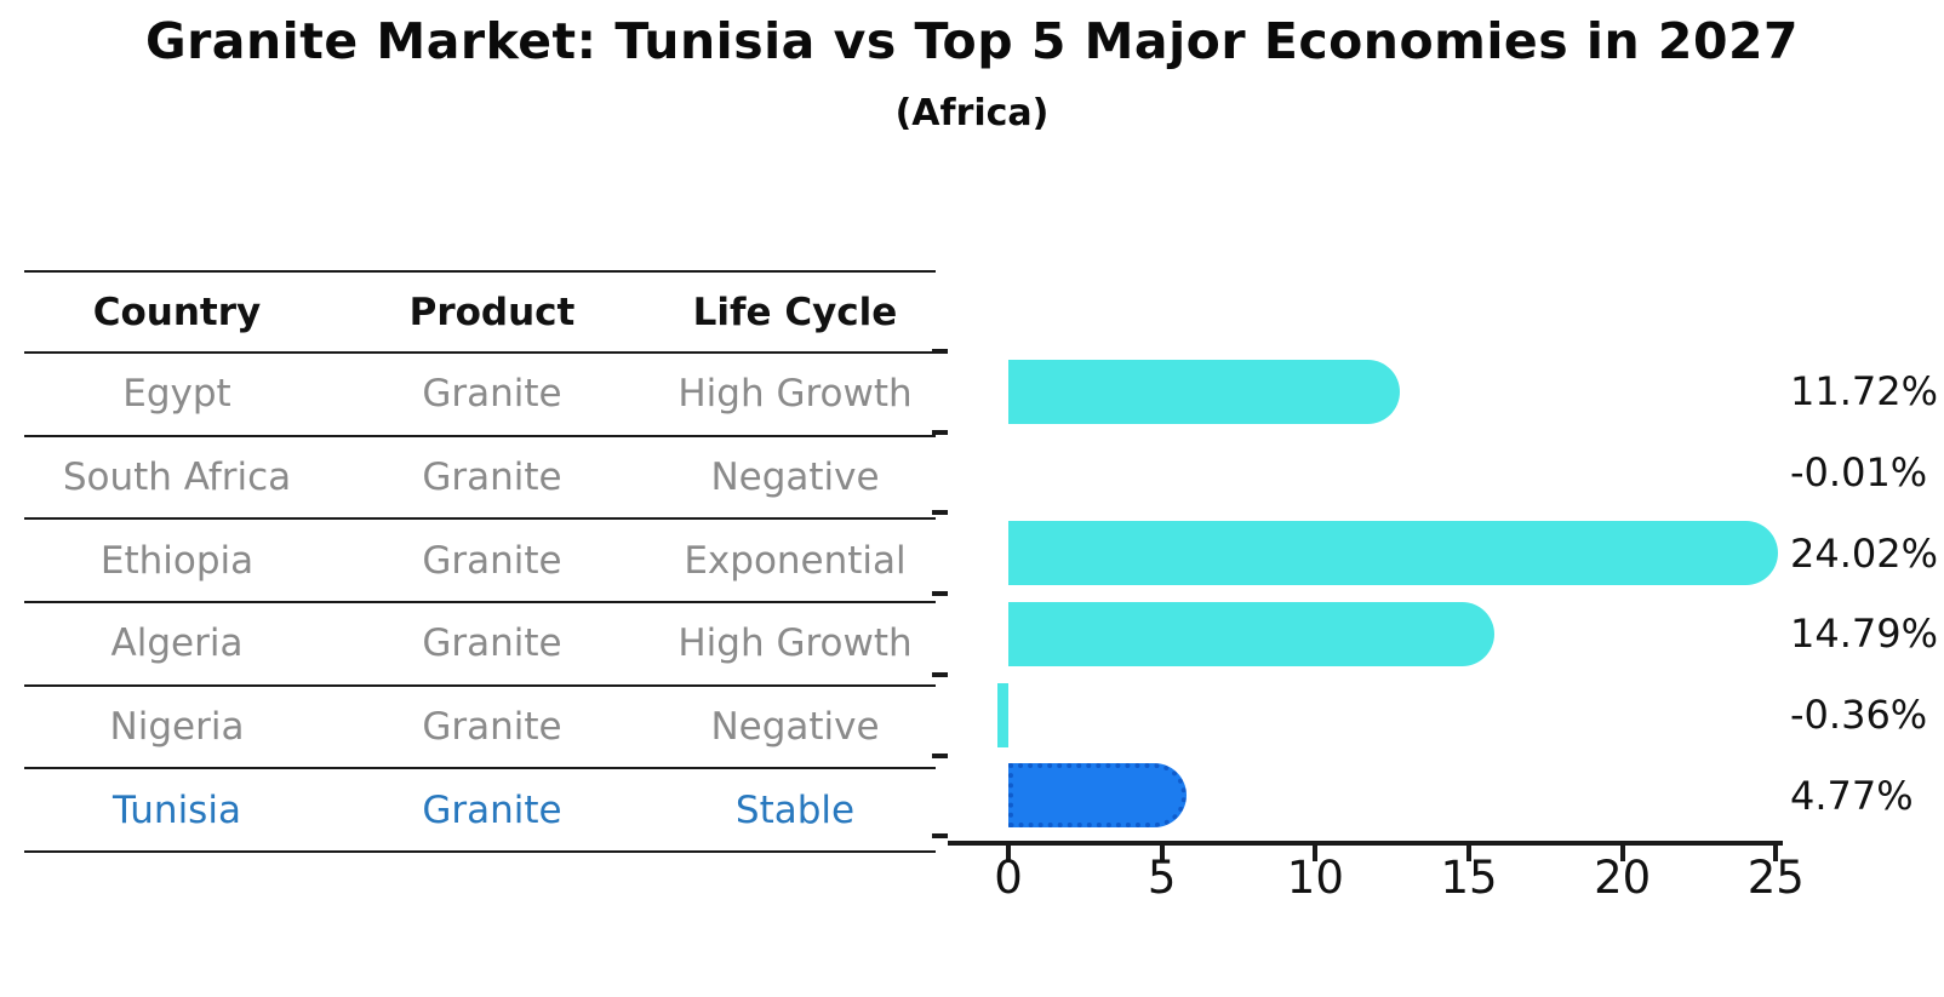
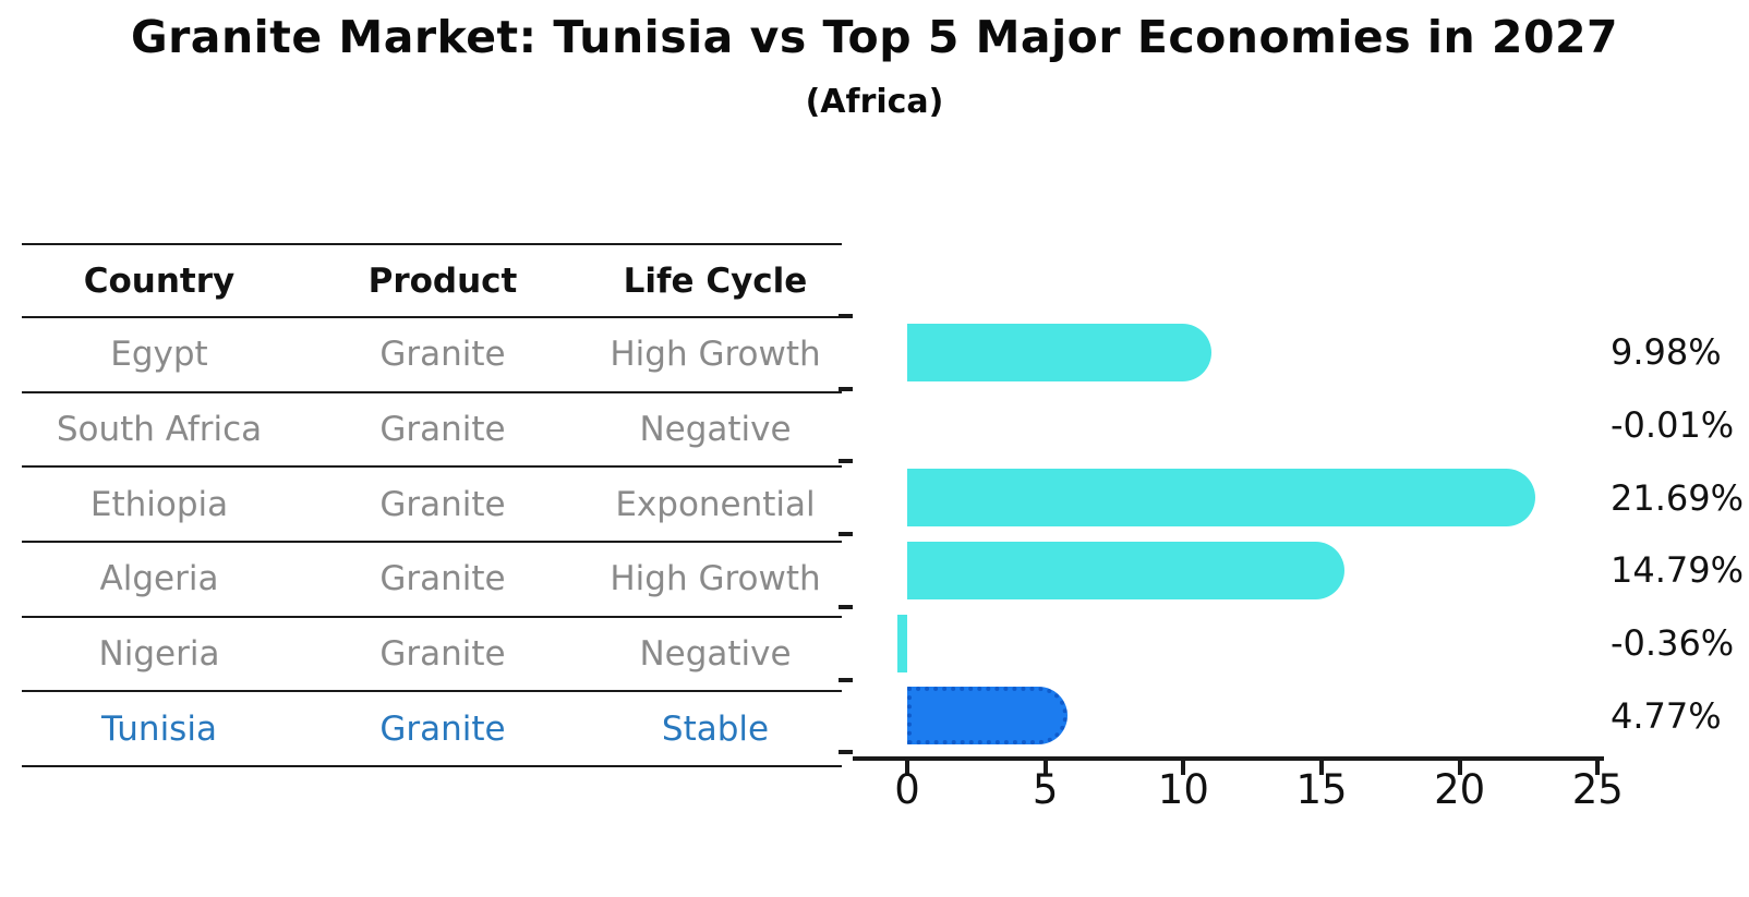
Egypt: 11.72% -> 9.98%
Ethiopia: 24.02% -> 21.69%
